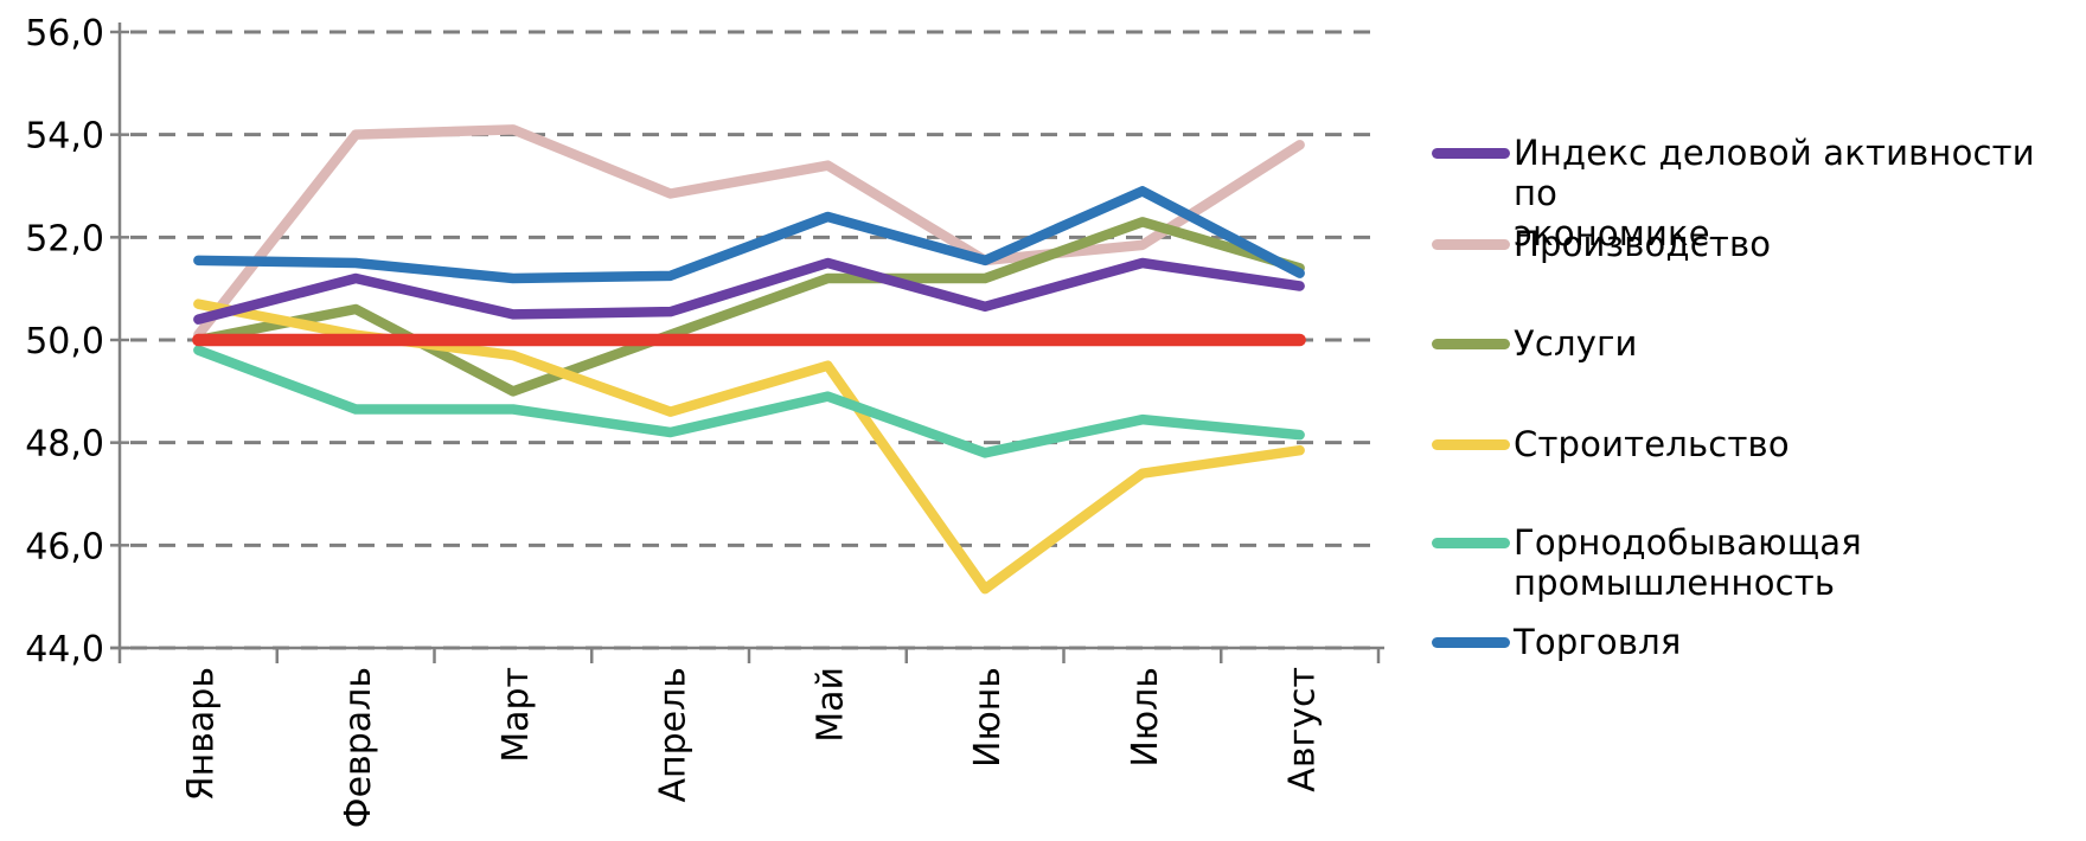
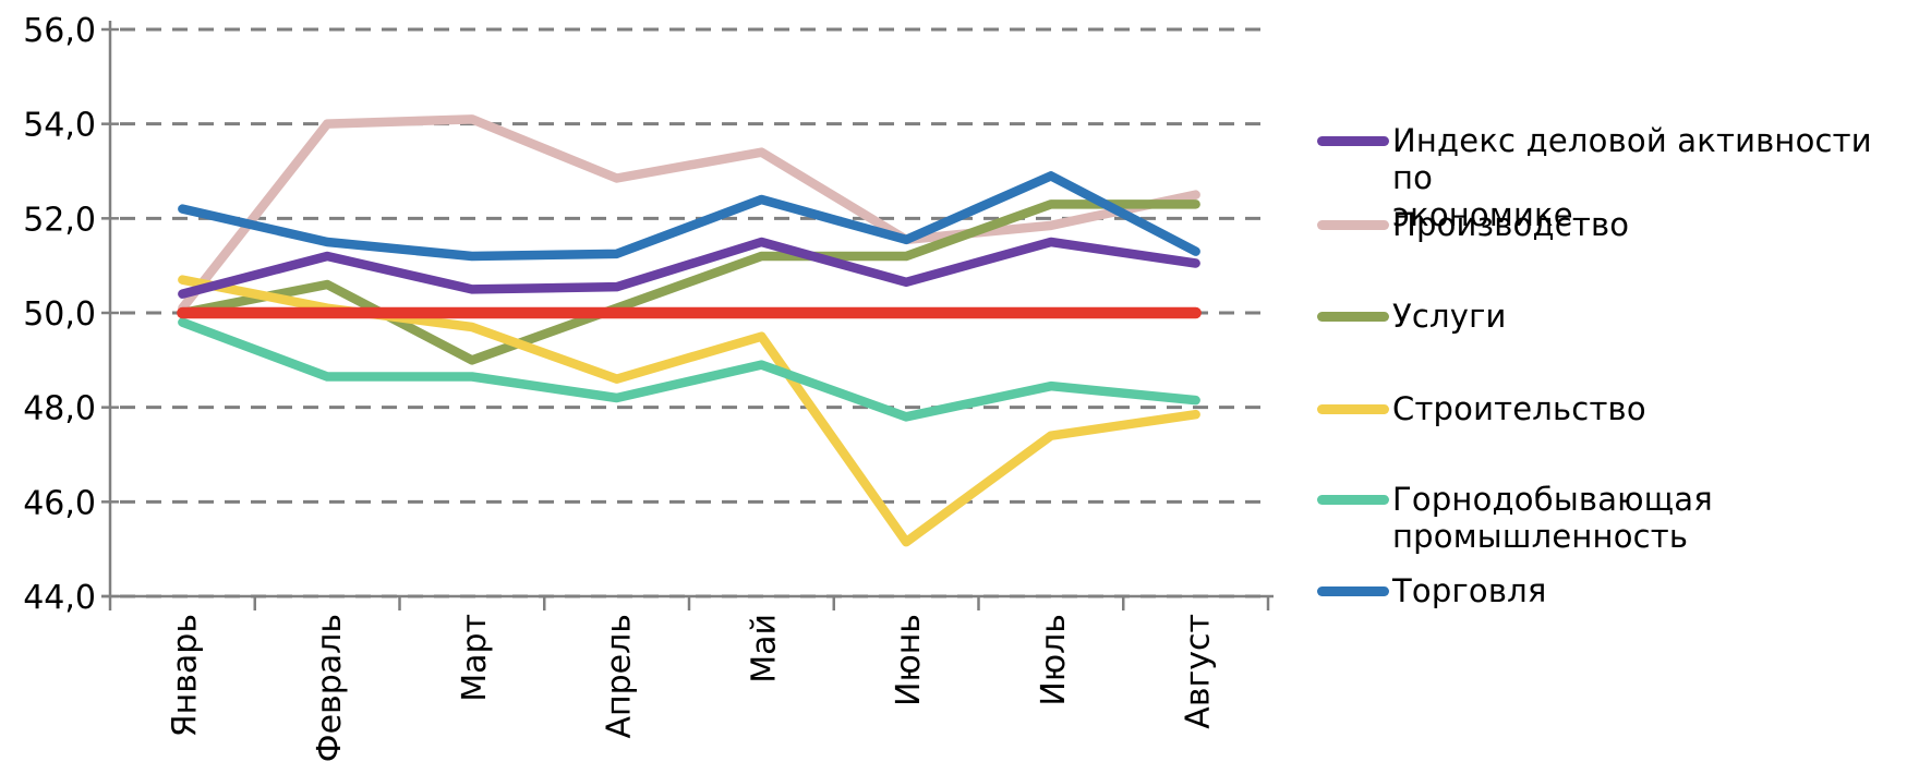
Торговля/Январь: 51,5 -> 52,2
Производство/Август: 53,8 -> 52,5
Услуги/Август: 51,4 -> 52,3
